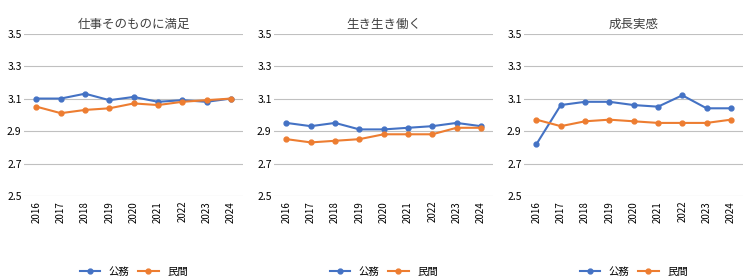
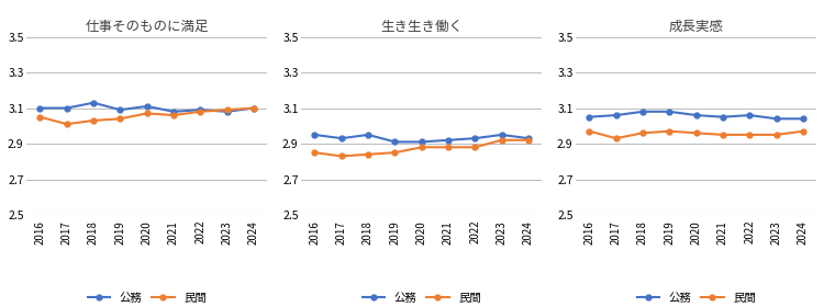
成長実感/公務/2016: 2.82 -> 3.05
成長実感/公務/2022: 3.12 -> 3.06
